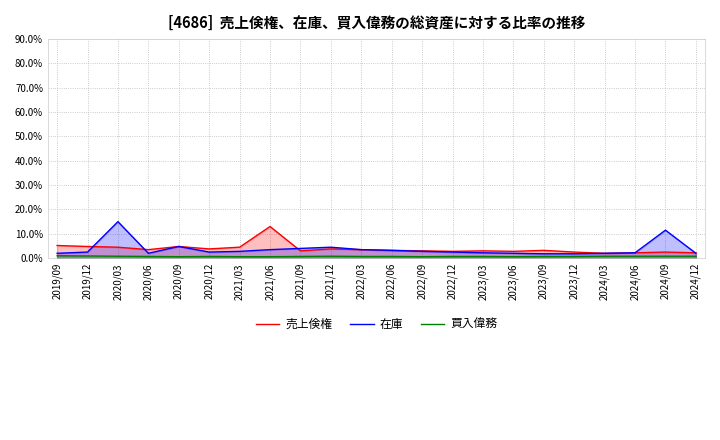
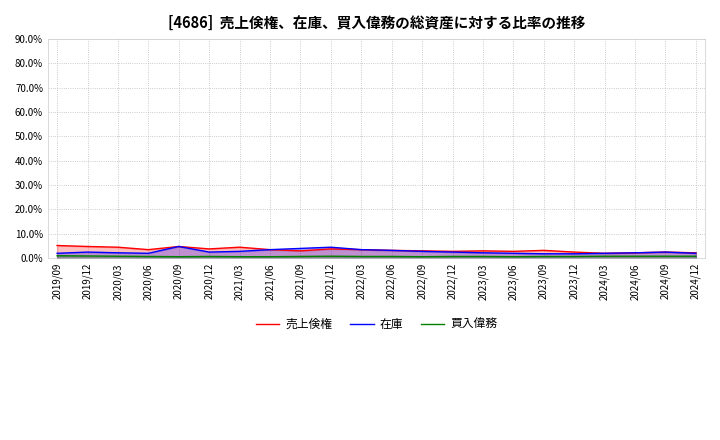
在庫/2020/03: 15.0% -> 2.2%
売上倹権/2021/06: 13.0% -> 3.5%
在庫/2024/09: 11.5% -> 2.5%
